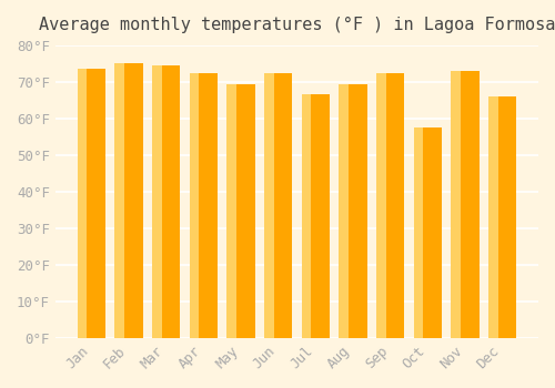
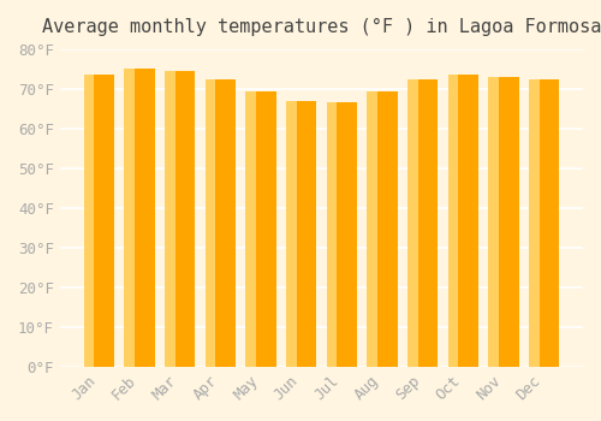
Jun: 72.5°F -> 67.0°F
Oct: 57.5°F -> 73.5°F
Dec: 66.0°F -> 72.5°F
